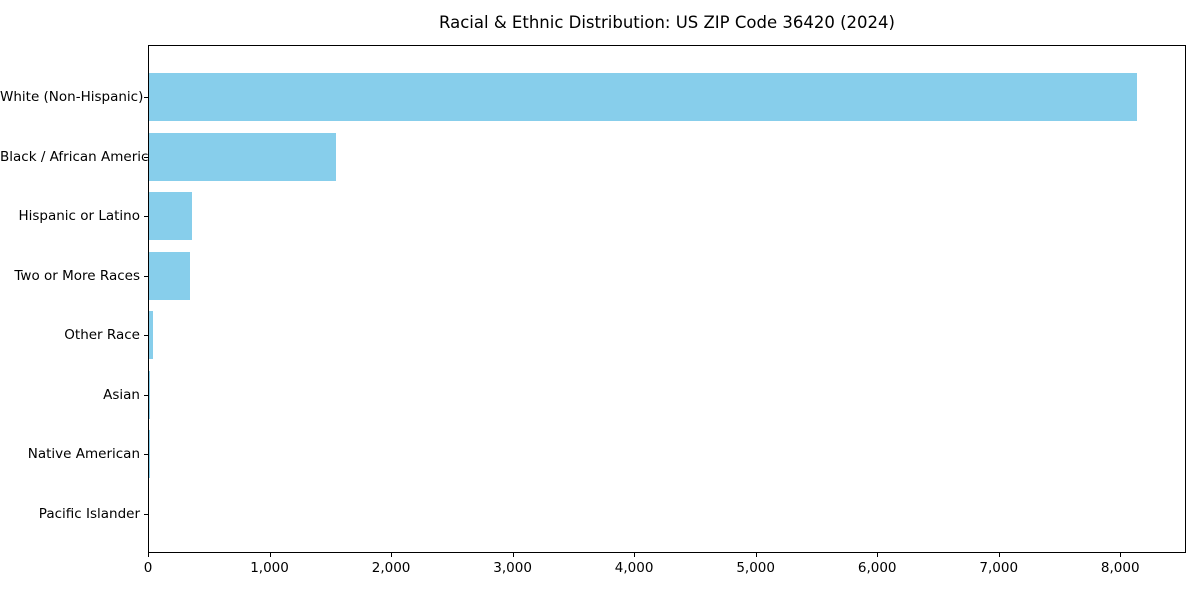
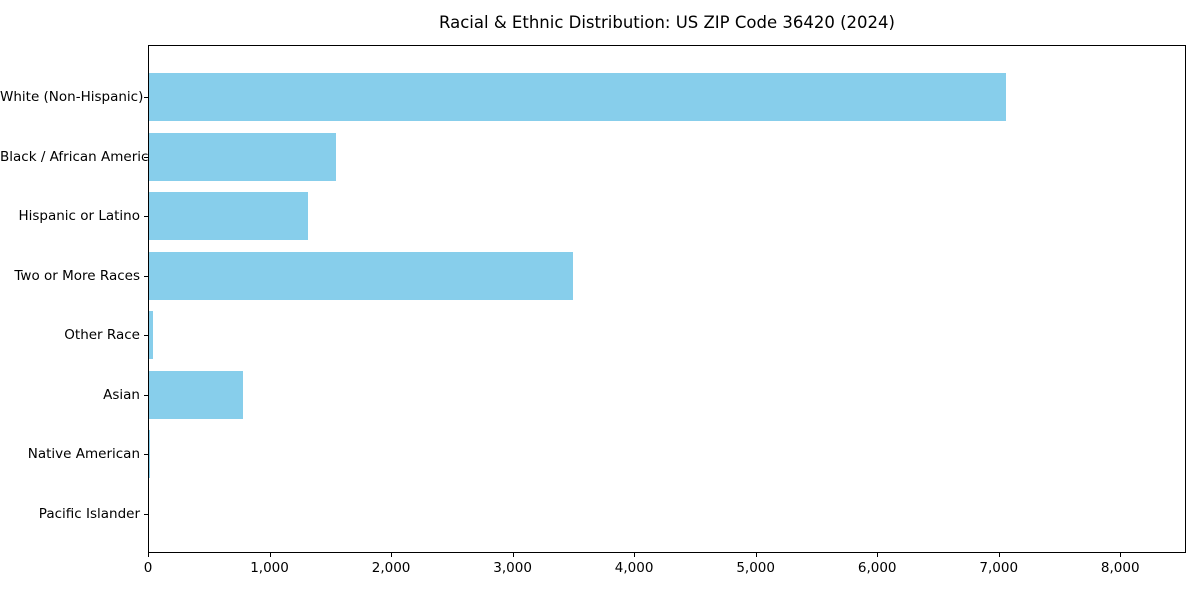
White (Non-Hispanic): 8130 -> 7060
Hispanic or Latino: 370 -> 1320
Two or More Races: 340 -> 3500
Asian: 10 -> 780
